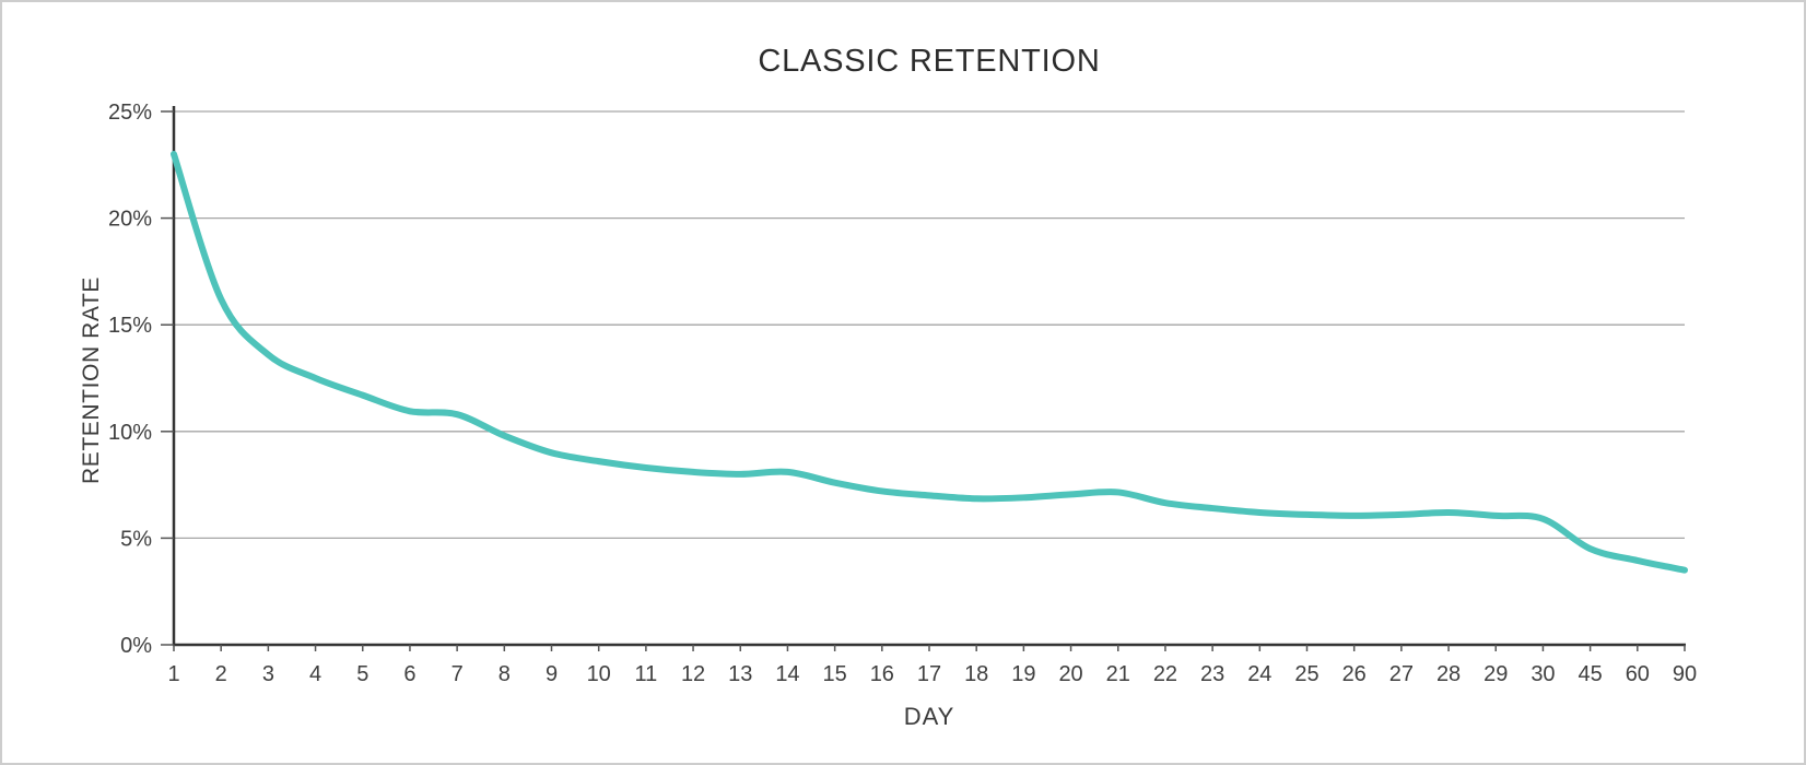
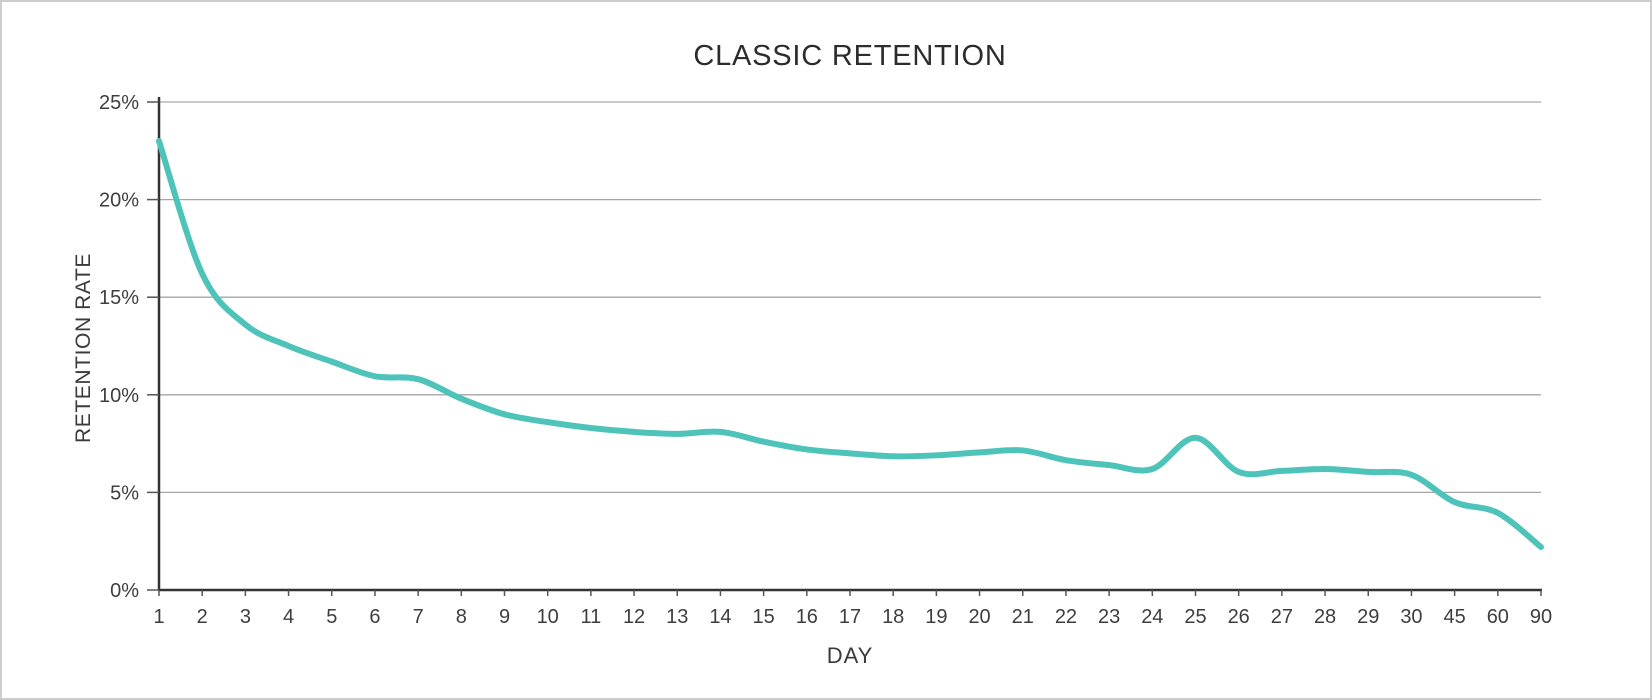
25: 6.1% -> 7.8%
90: 3.5% -> 2.2%
